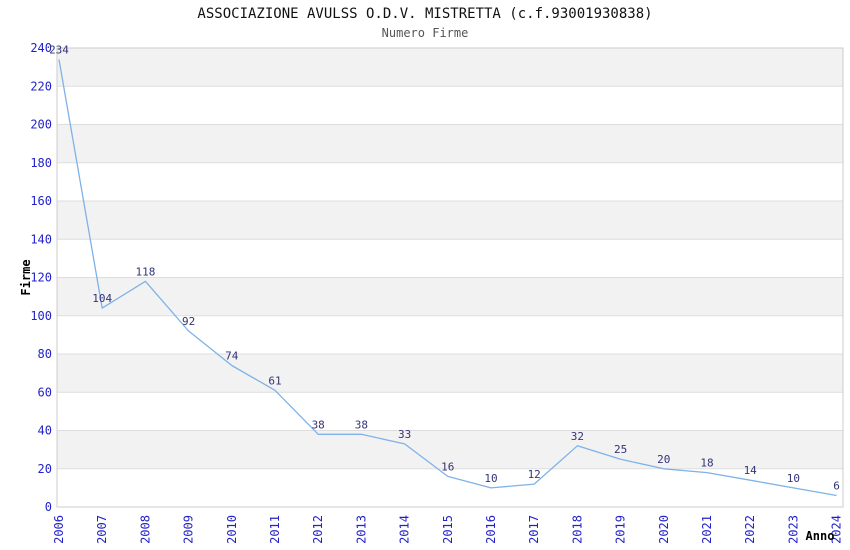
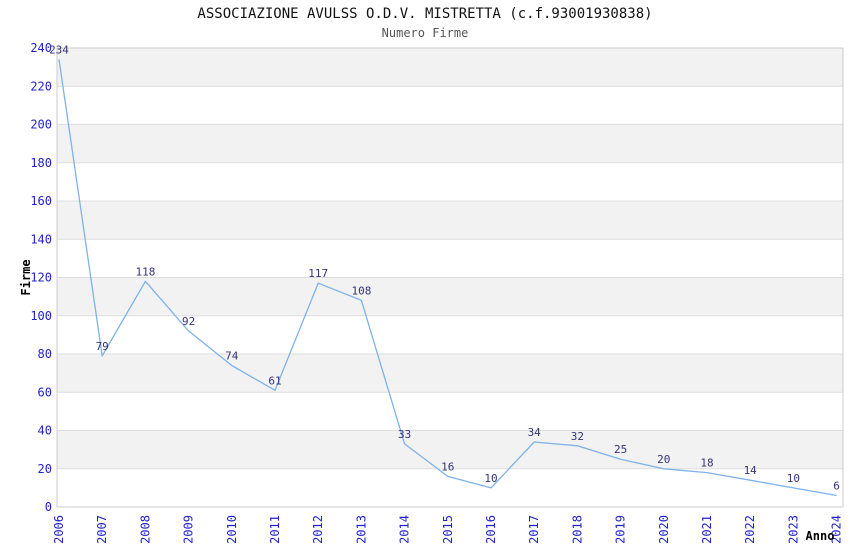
2007: 104 -> 79
2012: 38 -> 117
2013: 38 -> 108
2017: 12 -> 34
